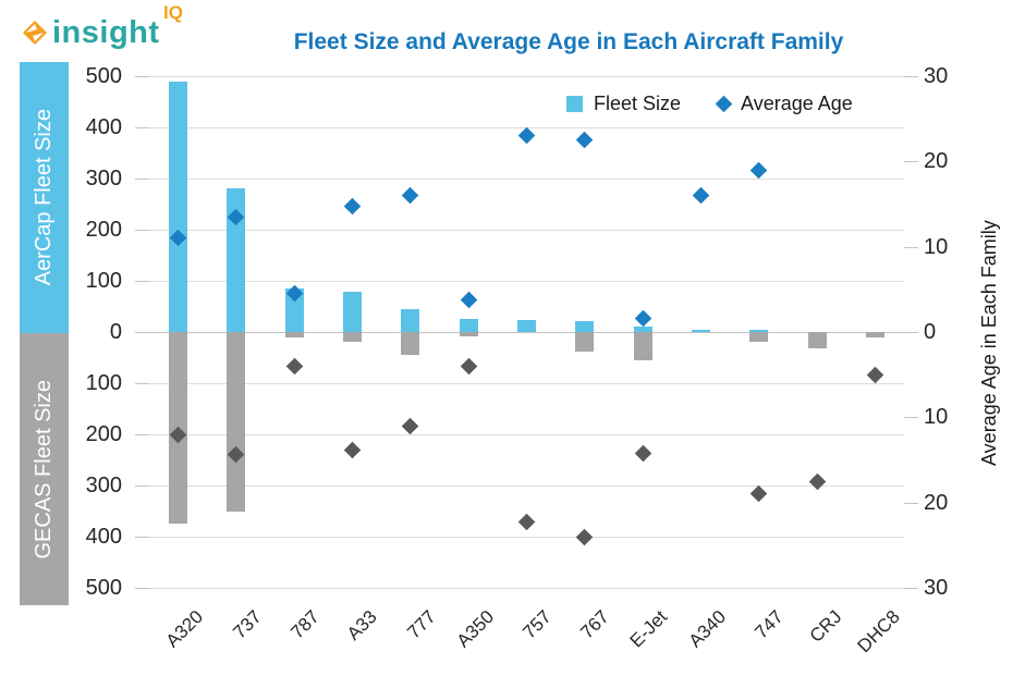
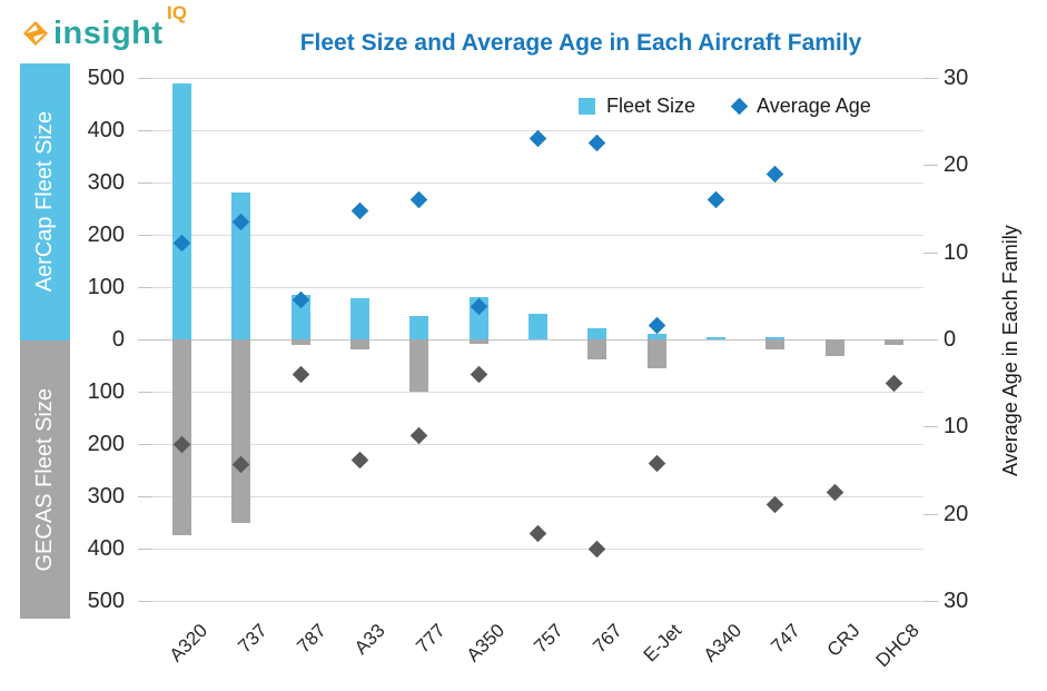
GECAS Fleet Size/777: 40 -> 100
AerCap Fleet Size/A350: 20 -> 80
AerCap Fleet Size/757: 20 -> 50
